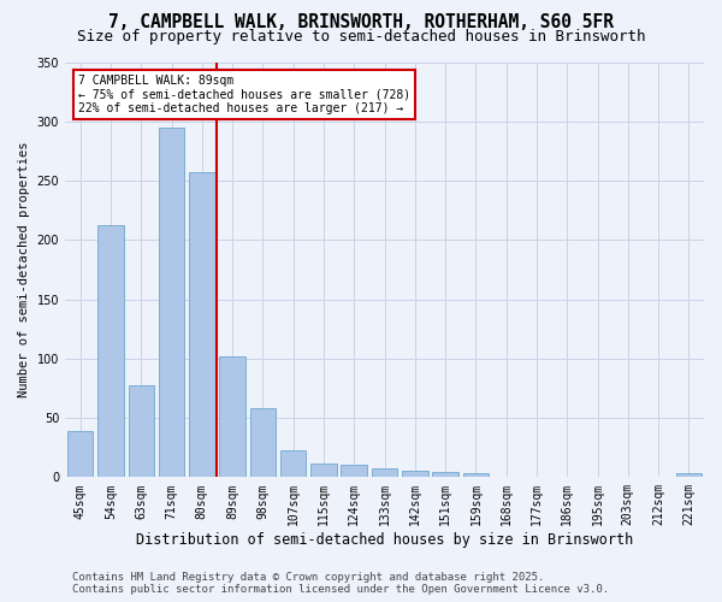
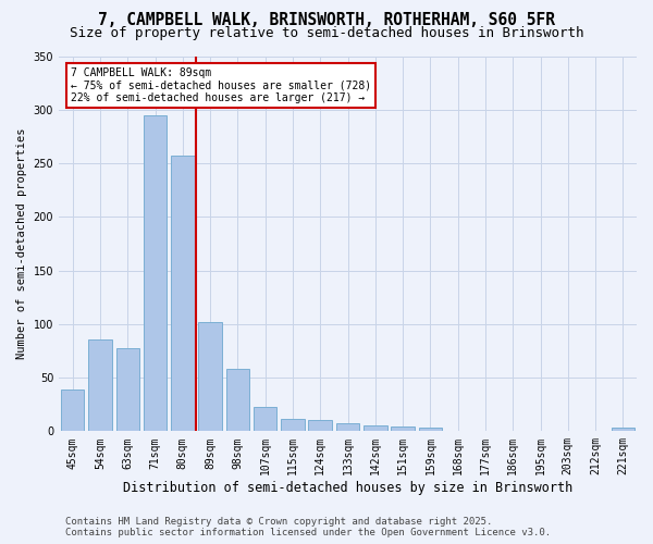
54sqm: 212 -> 86
